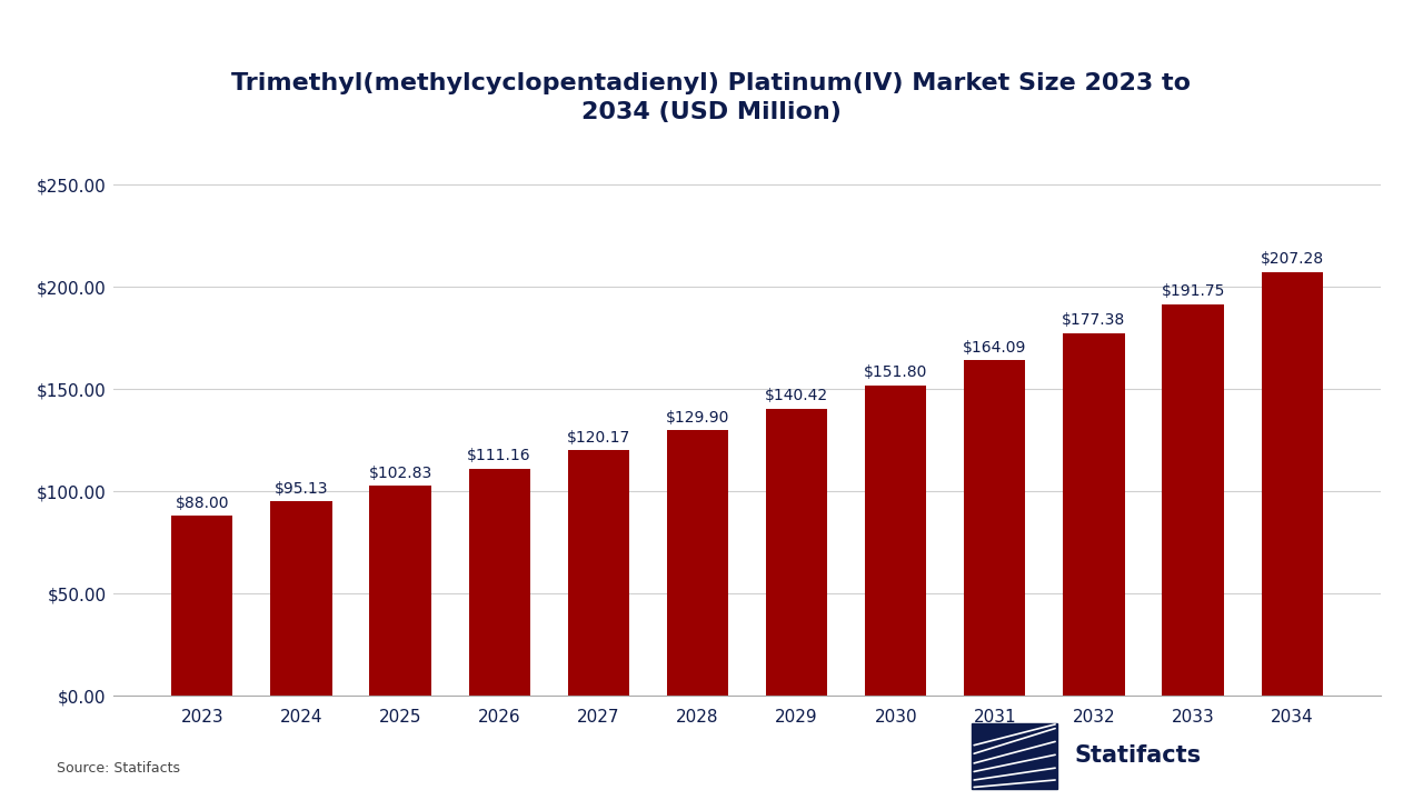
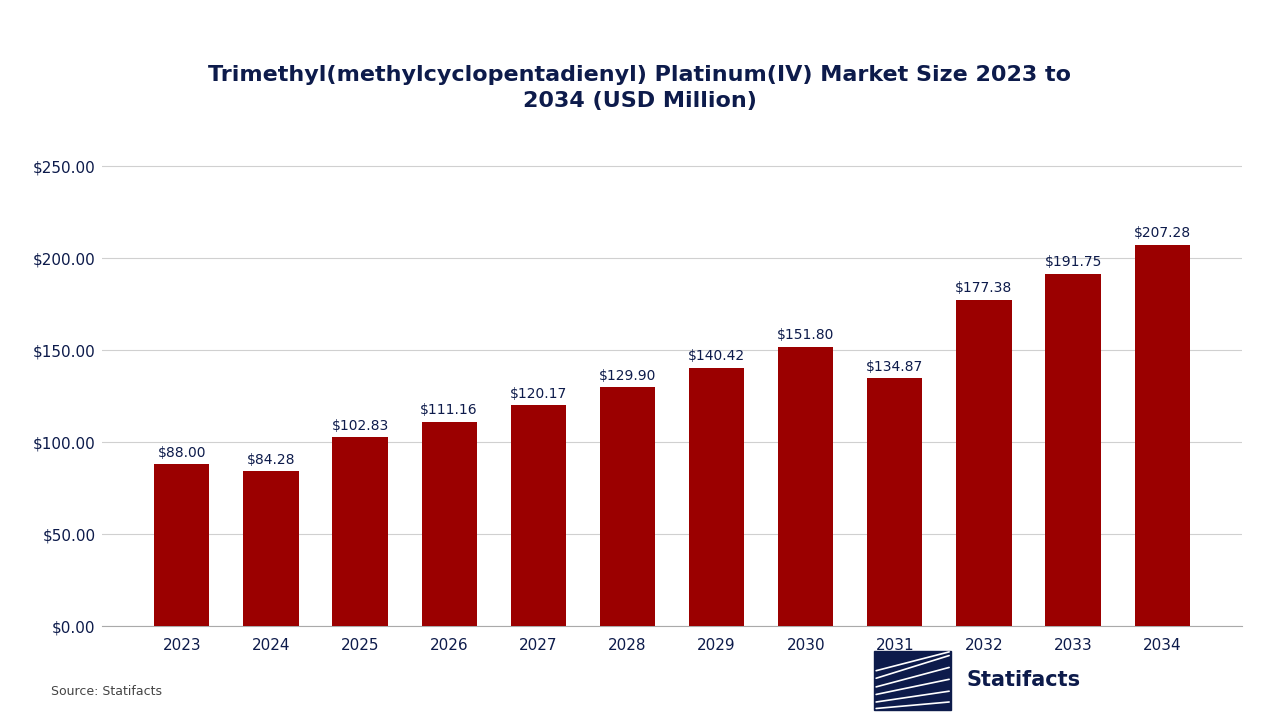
2024: $95.13 -> $84.28
2031: $164.09 -> $134.87
